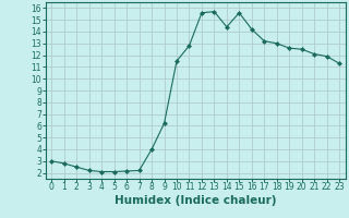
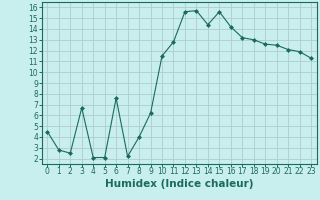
0: 3.0 -> 4.5
3: 2.2 -> 6.7
6: 2.1 -> 7.6
